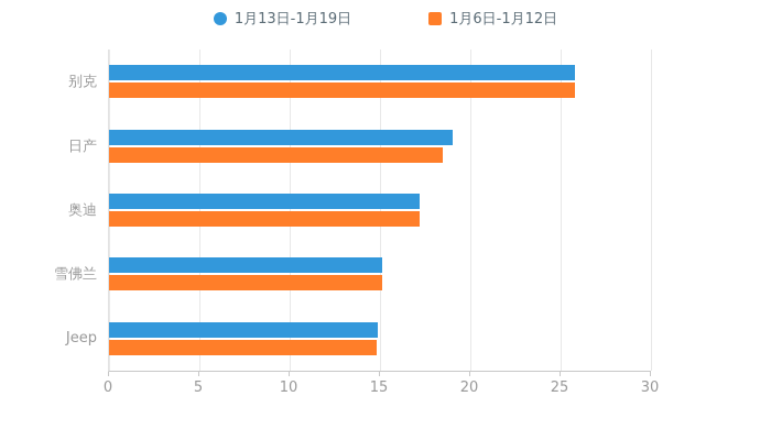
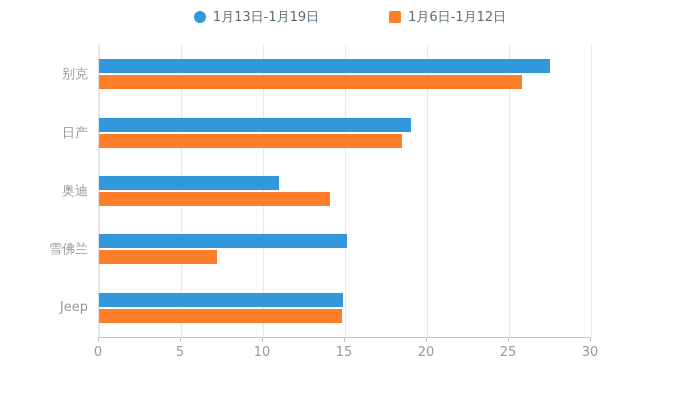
1月13日-1月19日/别克: 25.8 -> 27.5
1月13日-1月19日/奥迪: 17.2 -> 11.0
1月6日-1月12日/奥迪: 17.2 -> 14.1
1月6日-1月12日/雪佛兰: 15.1 -> 7.2
